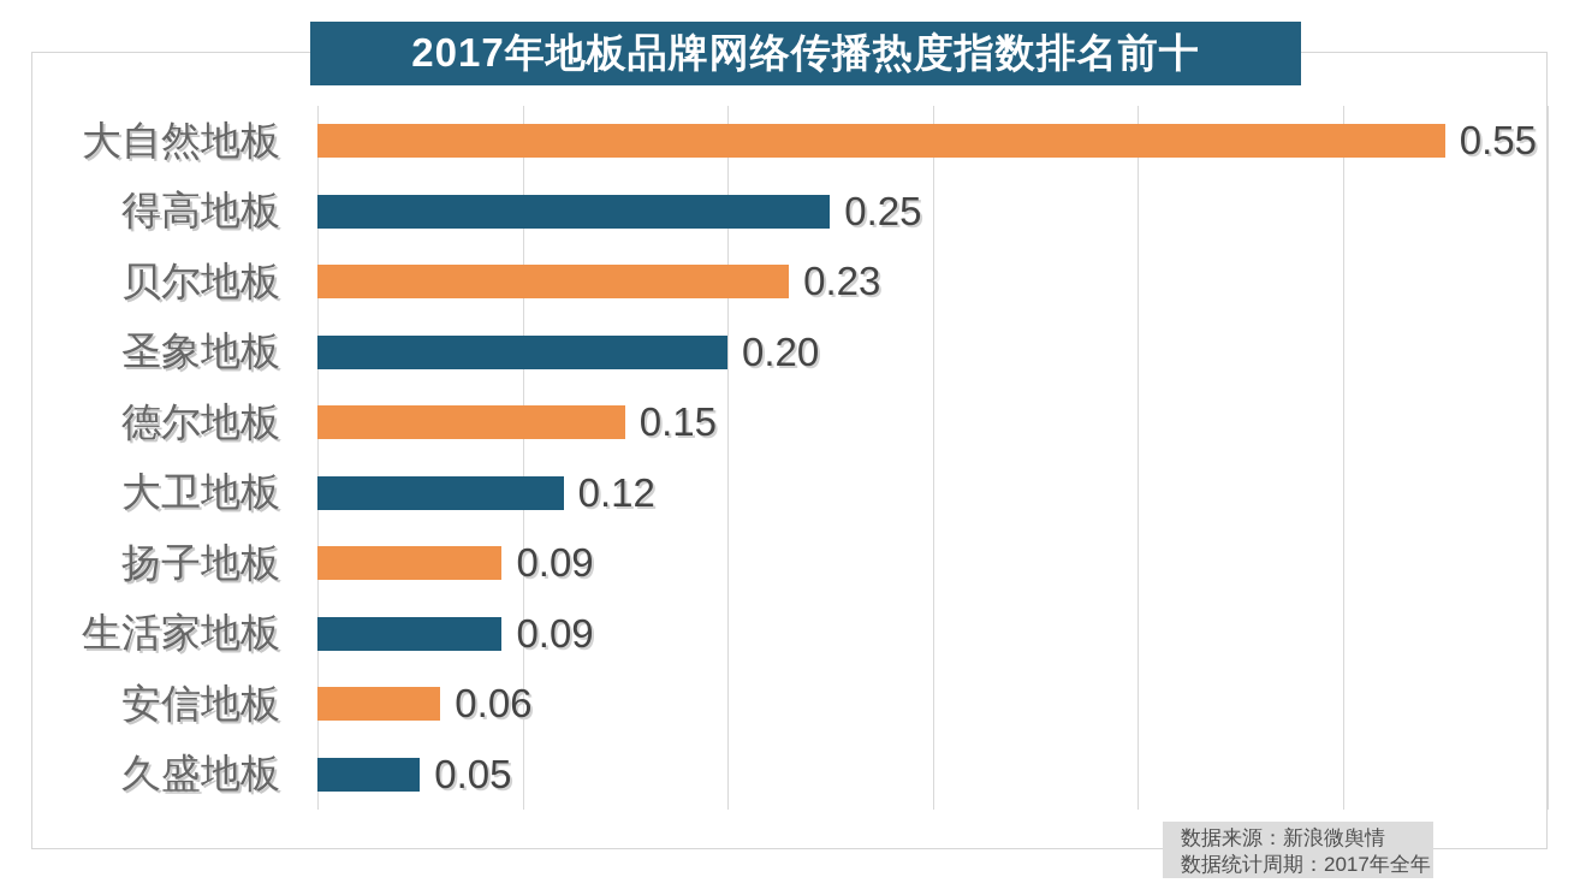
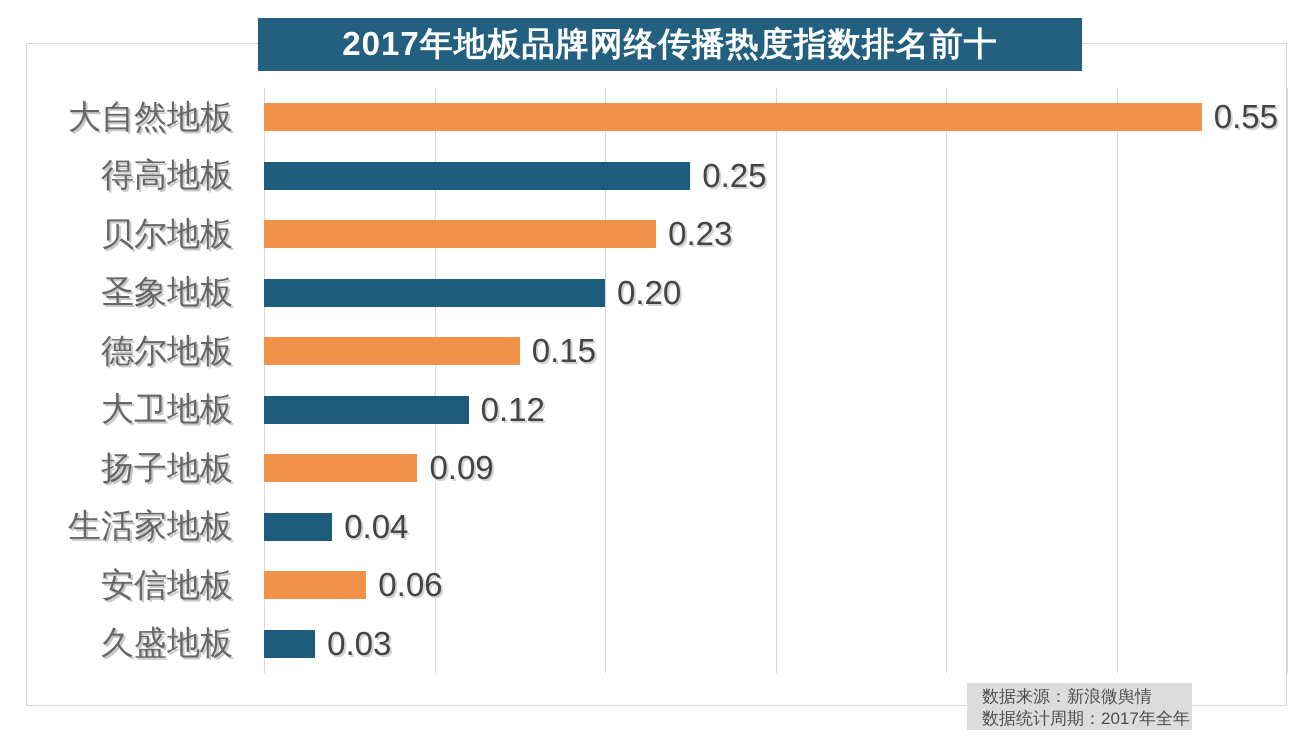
生活家地板: 0.09 -> 0.04
久盛地板: 0.05 -> 0.03
